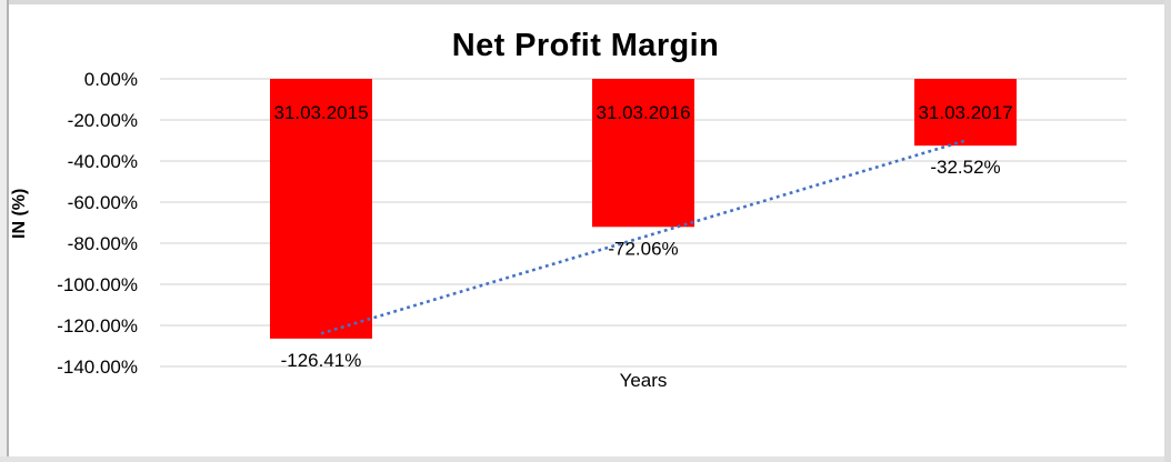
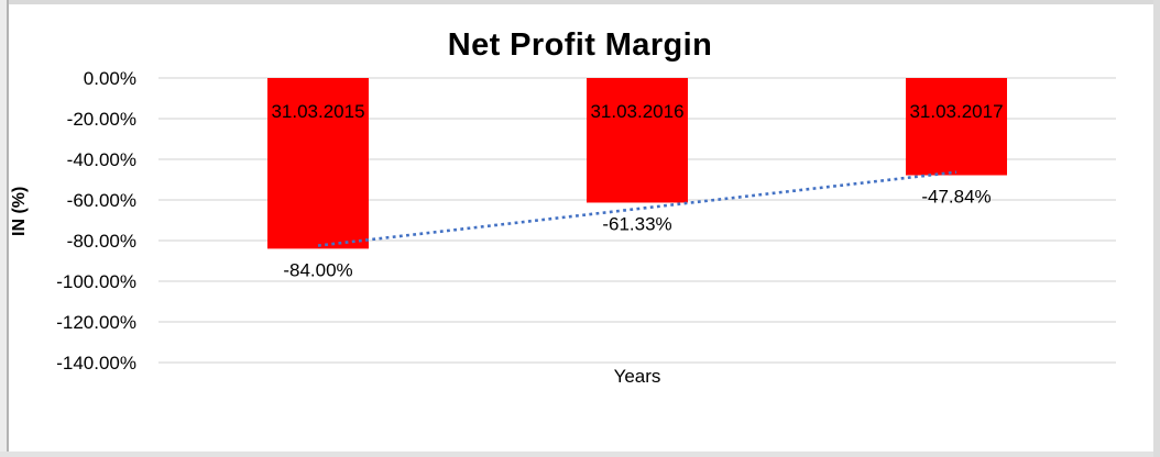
31.03.2015: -126.41% -> -84.00%
31.03.2016: -72.06% -> -61.33%
31.03.2017: -32.52% -> -47.84%
